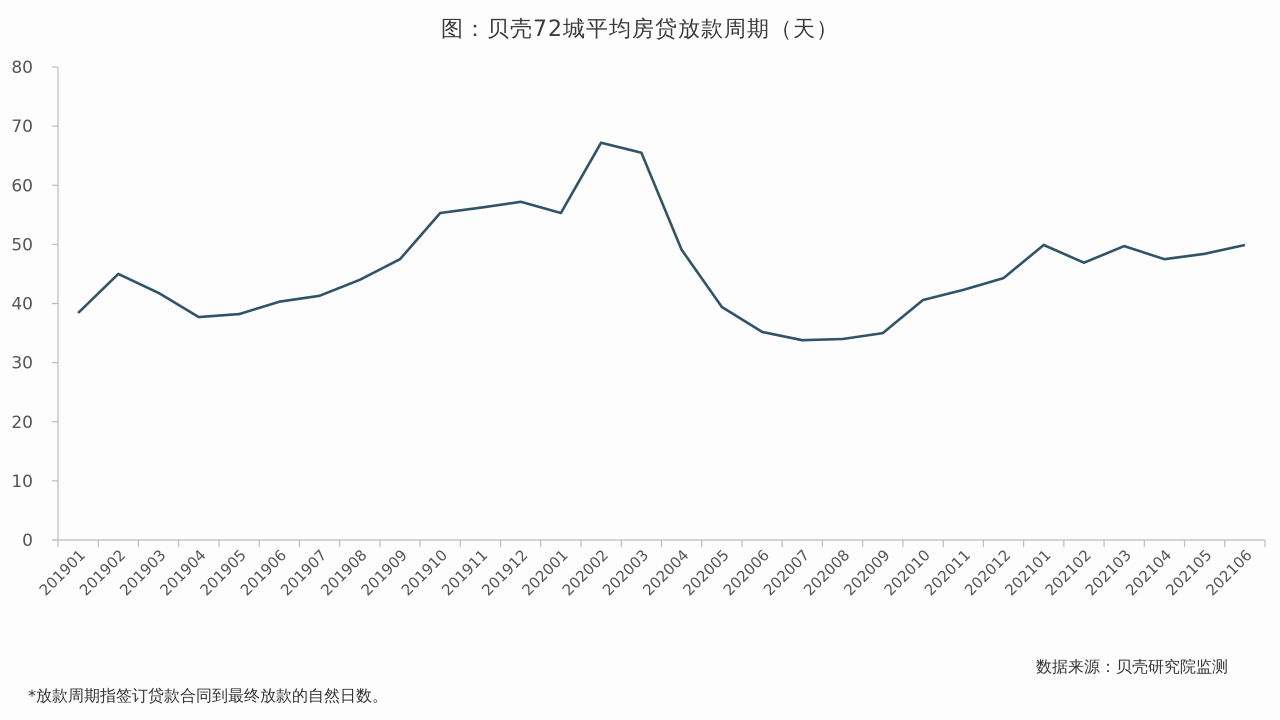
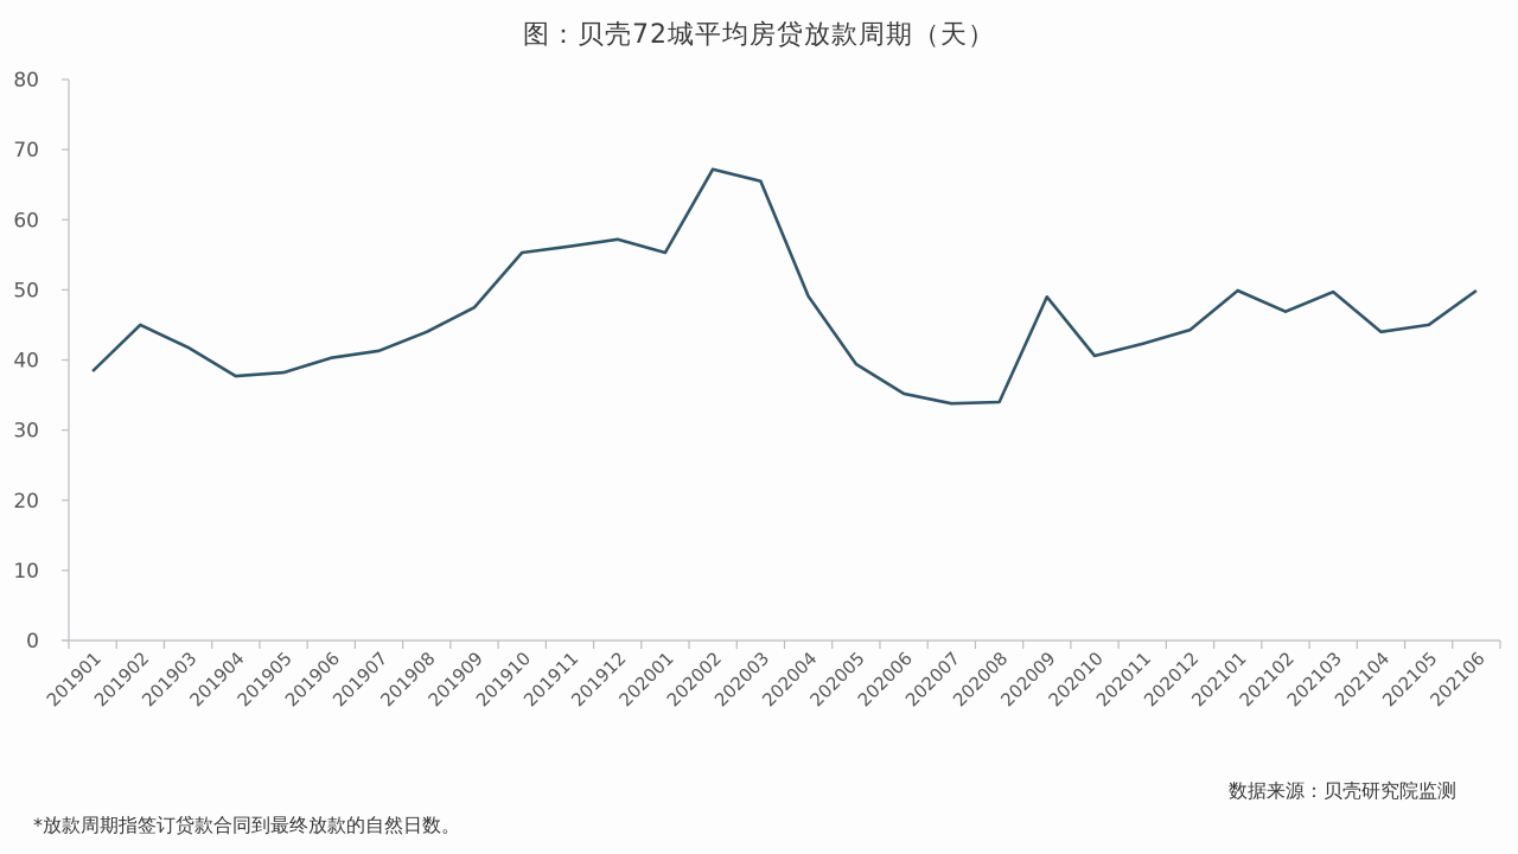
202009: 35 -> 49
202104: 48 -> 44
202105: 48 -> 45
